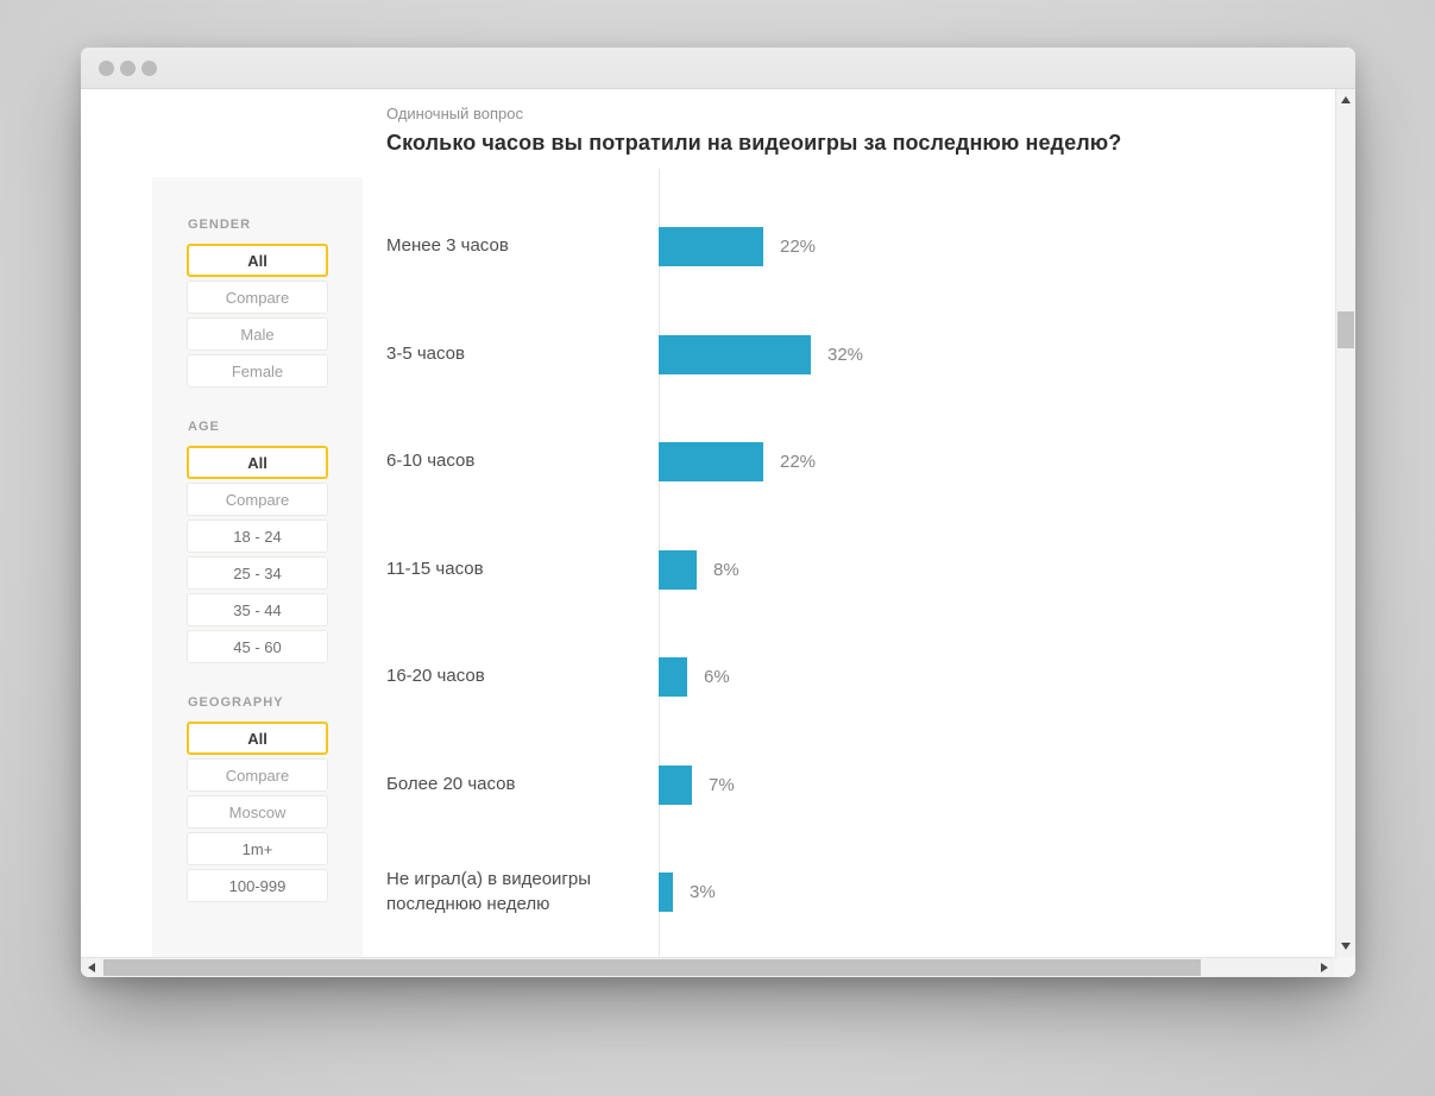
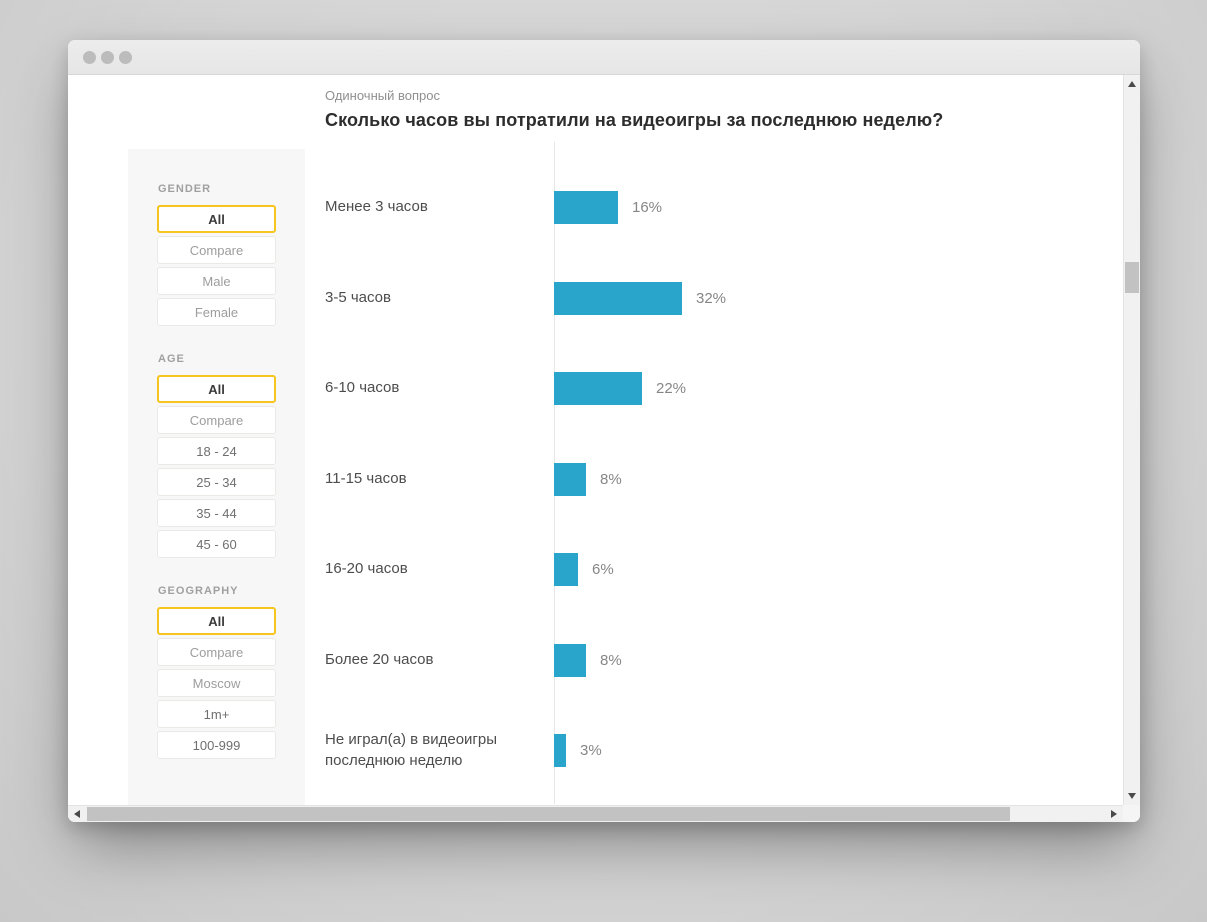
Менее 3 часов: 22% -> 16%
Более 20 часов: 7% -> 8%
